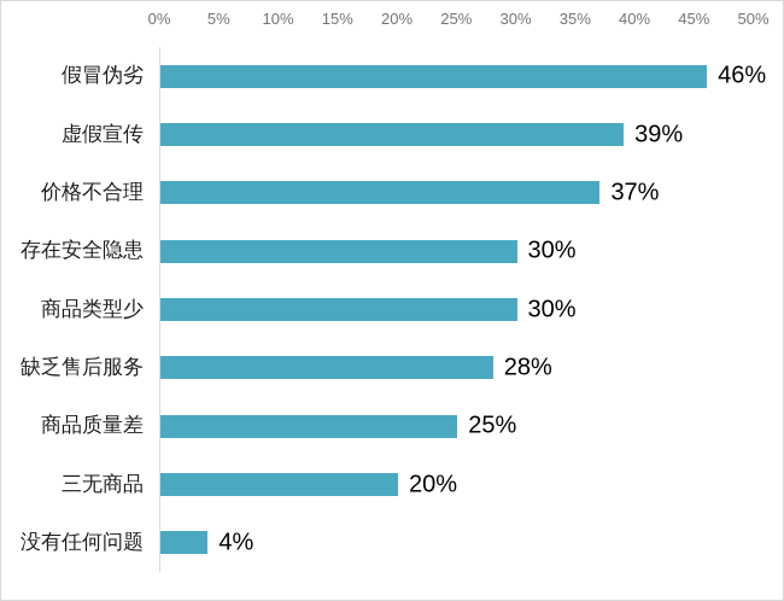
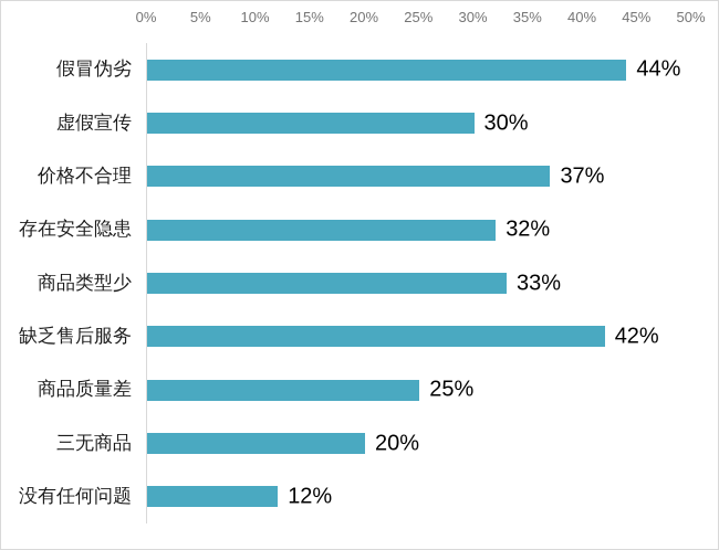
假冒伪劣: 46% -> 44%
虚假宣传: 39% -> 30%
存在安全隐患: 30% -> 32%
商品类型少: 30% -> 33%
缺乏售后服务: 28% -> 42%
没有任何问题: 4% -> 12%
